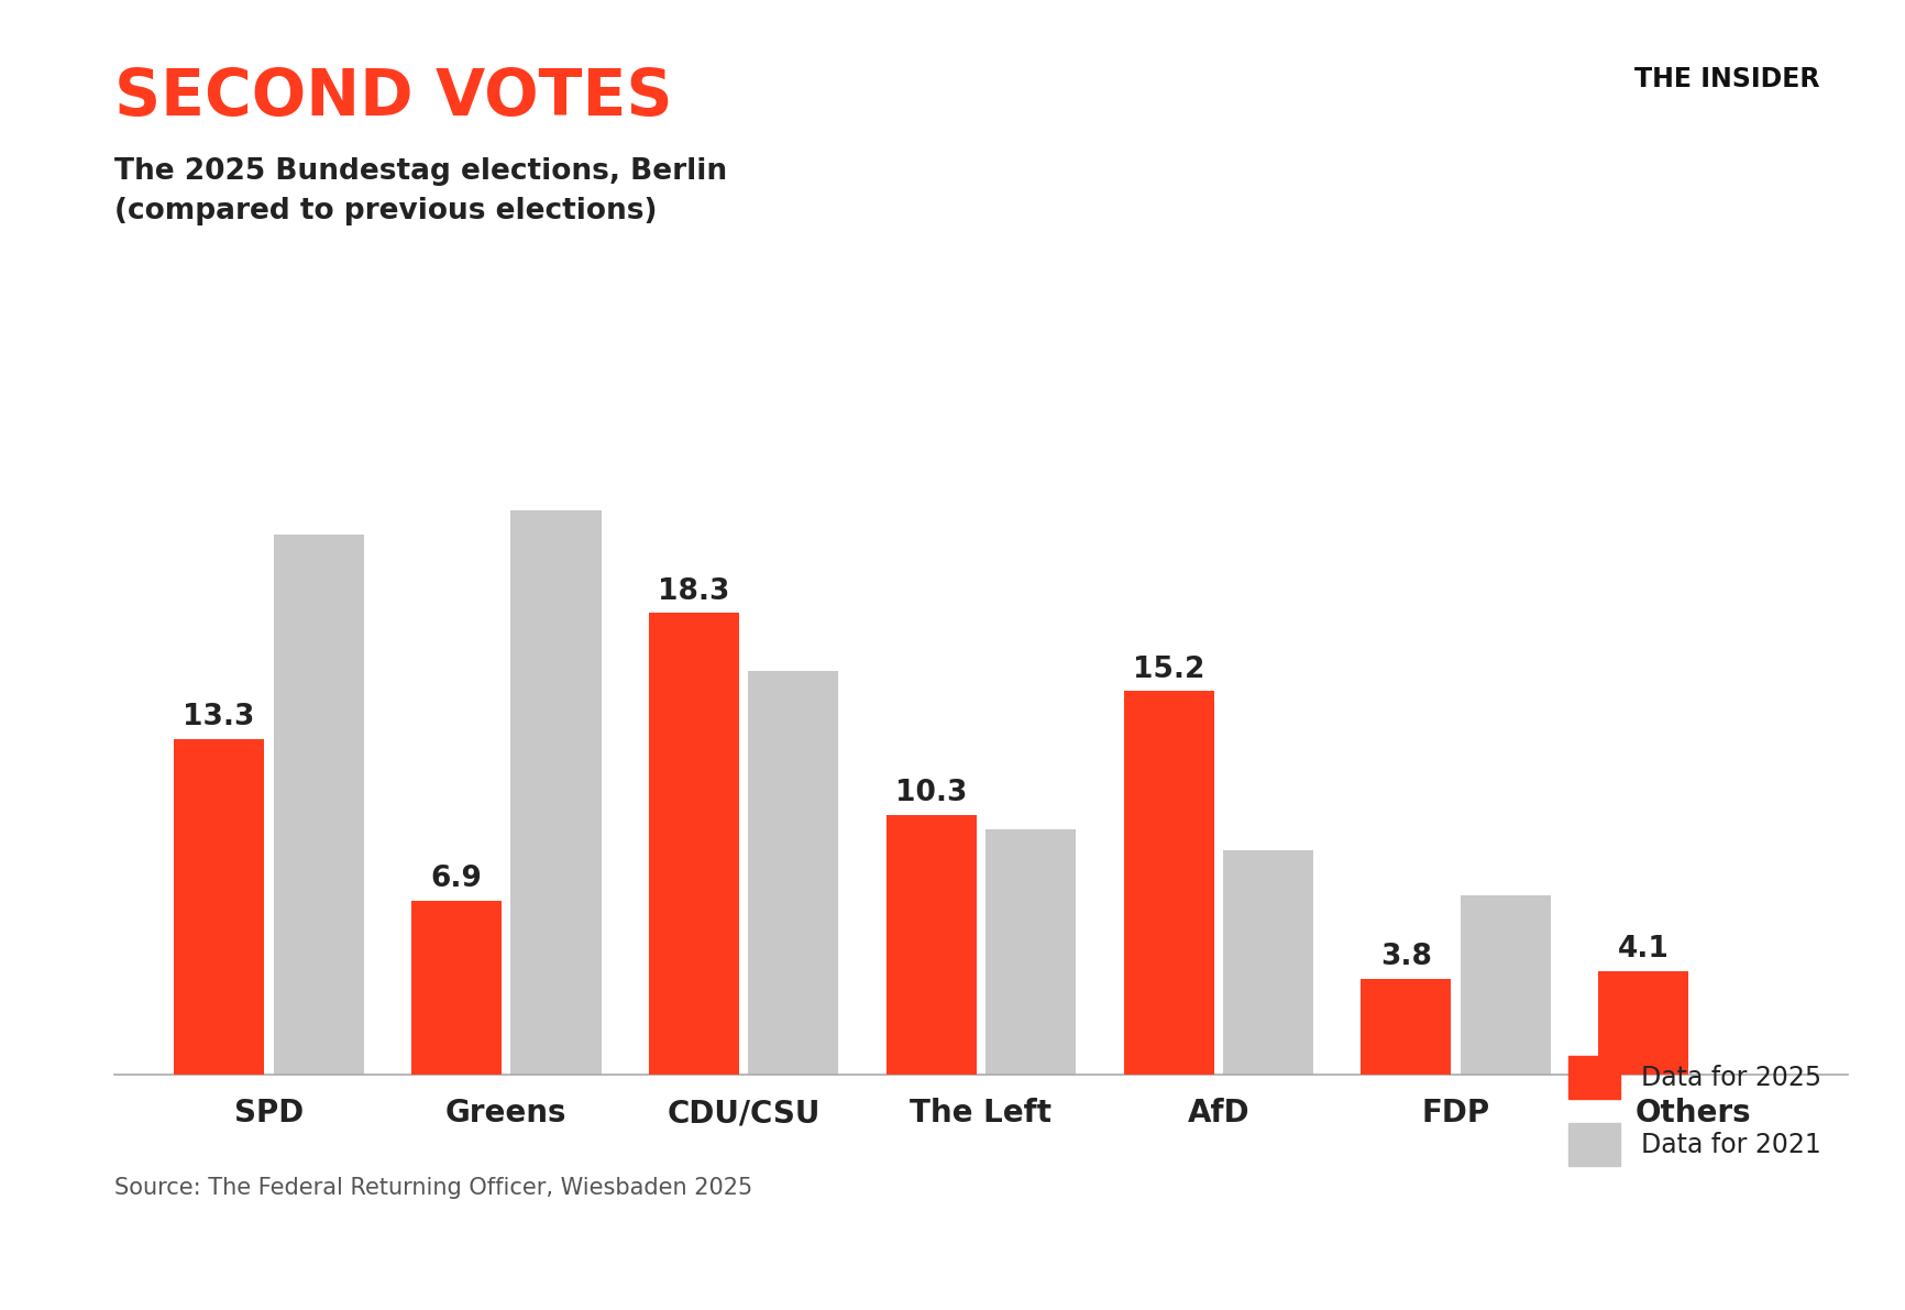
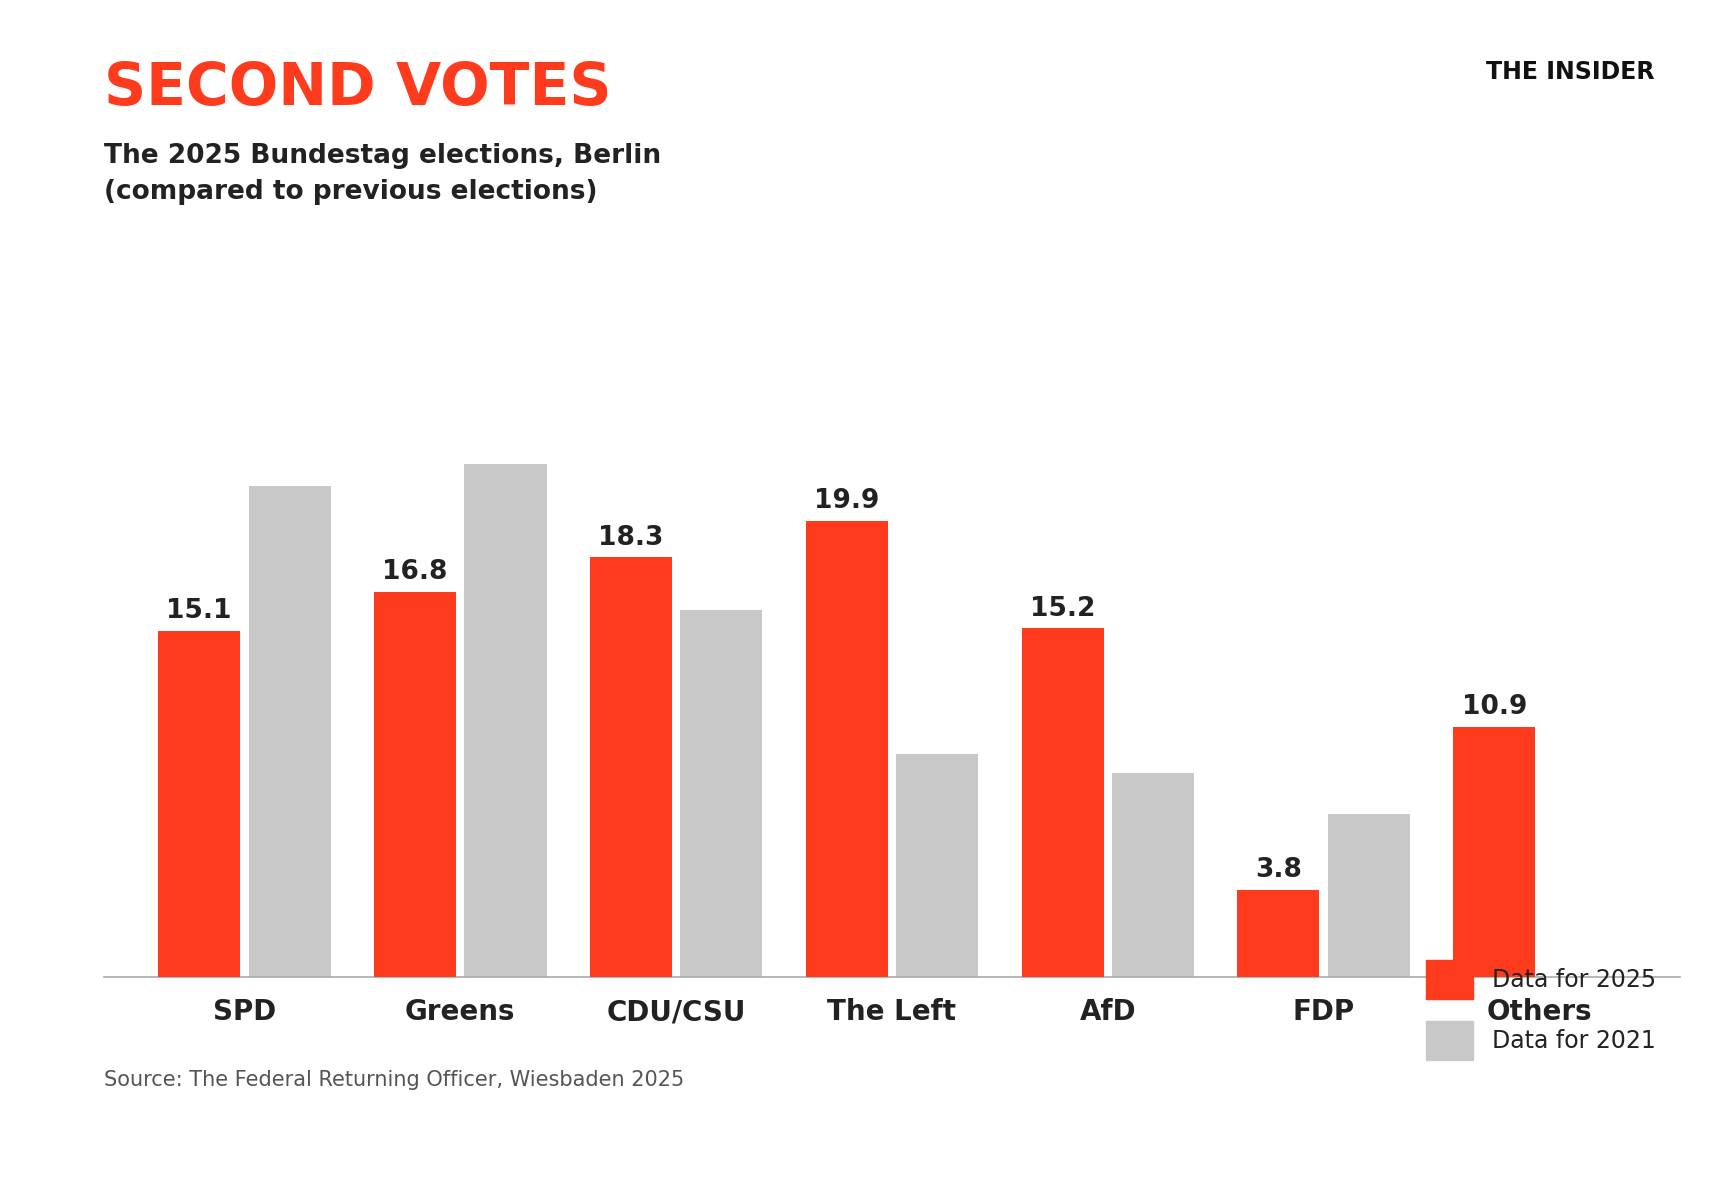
Data for 2025/SPD: 13.3 -> 15.1
Data for 2025/Greens: 6.9 -> 16.8
Data for 2025/The Left: 10.3 -> 19.9
Data for 2025/Others: 4.1 -> 10.9
